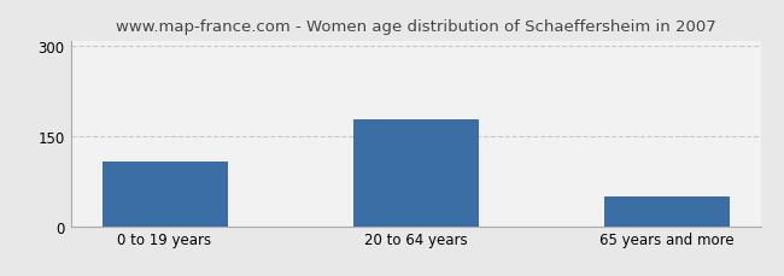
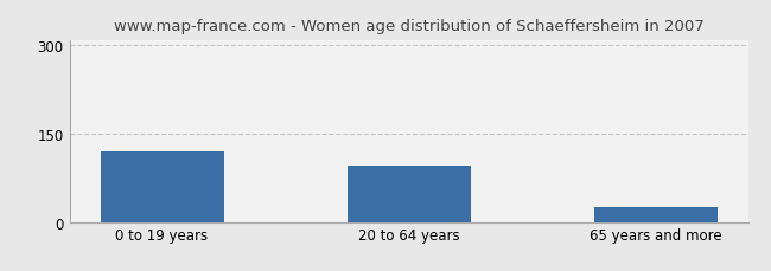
0 to 19 years: 107 -> 120
20 to 64 years: 178 -> 95
65 years and more: 50 -> 25
